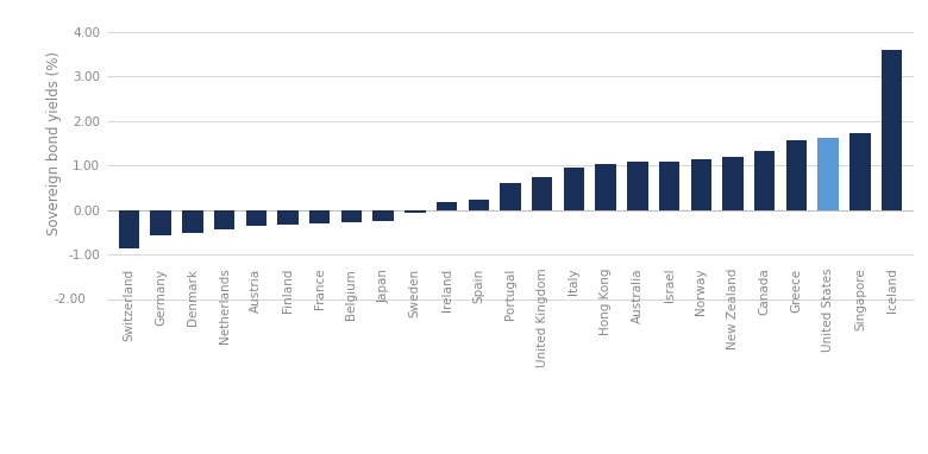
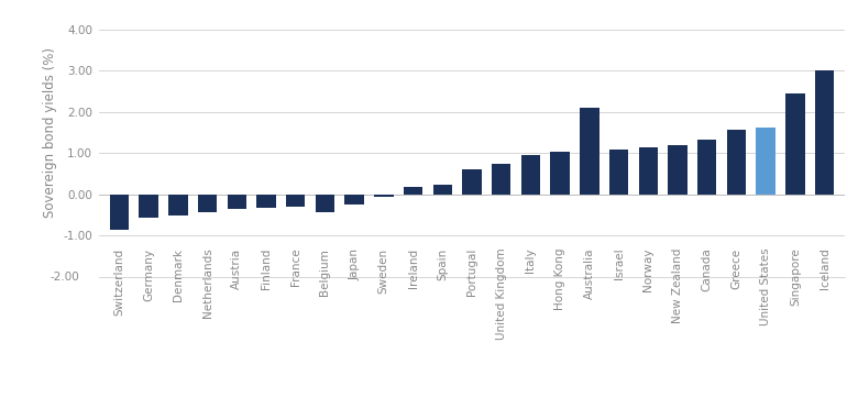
Belgium: -0.28 -> -0.45
Australia: 1.08 -> 2.10
Singapore: 1.72 -> 2.45
Iceland: 3.58 -> 3.00
